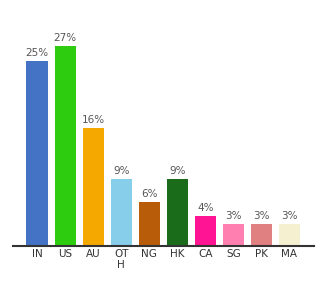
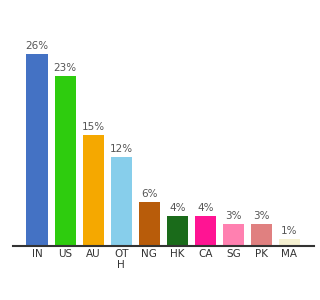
IN: 25% -> 26%
US: 27% -> 23%
AU: 16% -> 15%
OT H: 9% -> 12%
HK: 9% -> 4%
MA: 3% -> 1%
